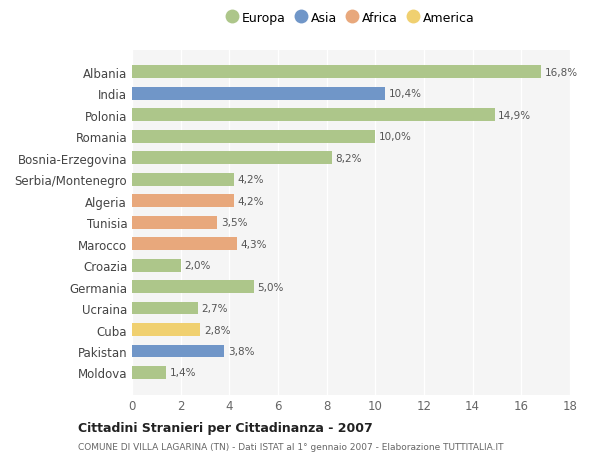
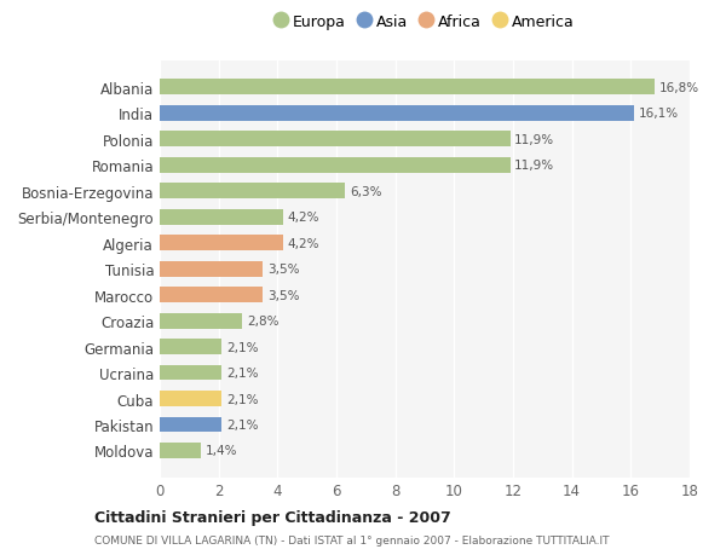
India: 10,4% -> 16,1%
Polonia: 14,9% -> 11,9%
Romania: 10,0% -> 11,9%
Bosnia-Erzegovina: 8,2% -> 6,3%
Marocco: 4,3% -> 3,5%
Croazia: 2,0% -> 2,8%
Germania: 5,0% -> 2,1%
Ucraina: 2,7% -> 2,1%
Cuba: 2,8% -> 2,1%
Pakistan: 3,8% -> 2,1%
